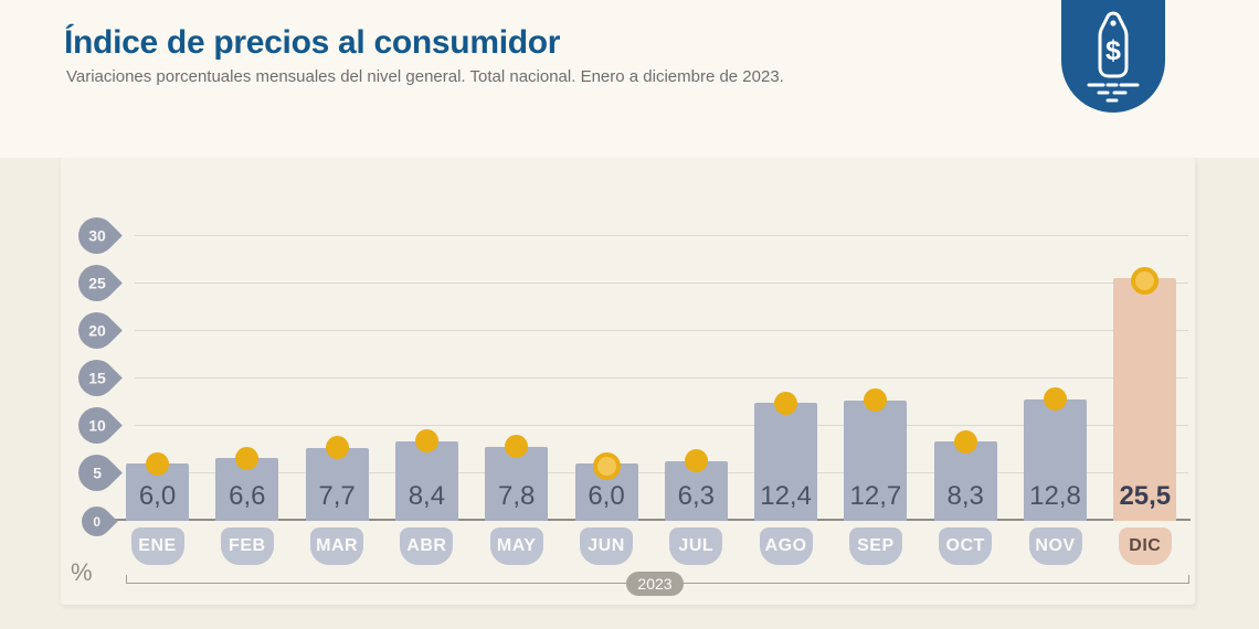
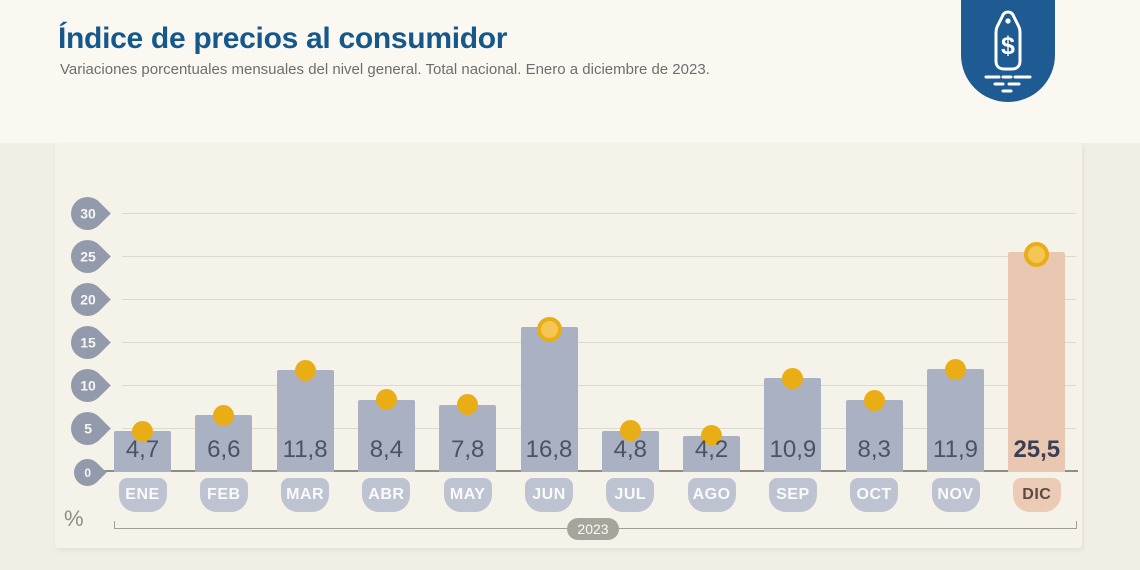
ENE: 6,0 -> 4,7
MAR: 7,7 -> 11,8
JUN: 6,0 -> 16,8
JUL: 6,3 -> 4,8
AGO: 12,4 -> 4,2
SEP: 12,7 -> 10,9
NOV: 12,8 -> 11,9
